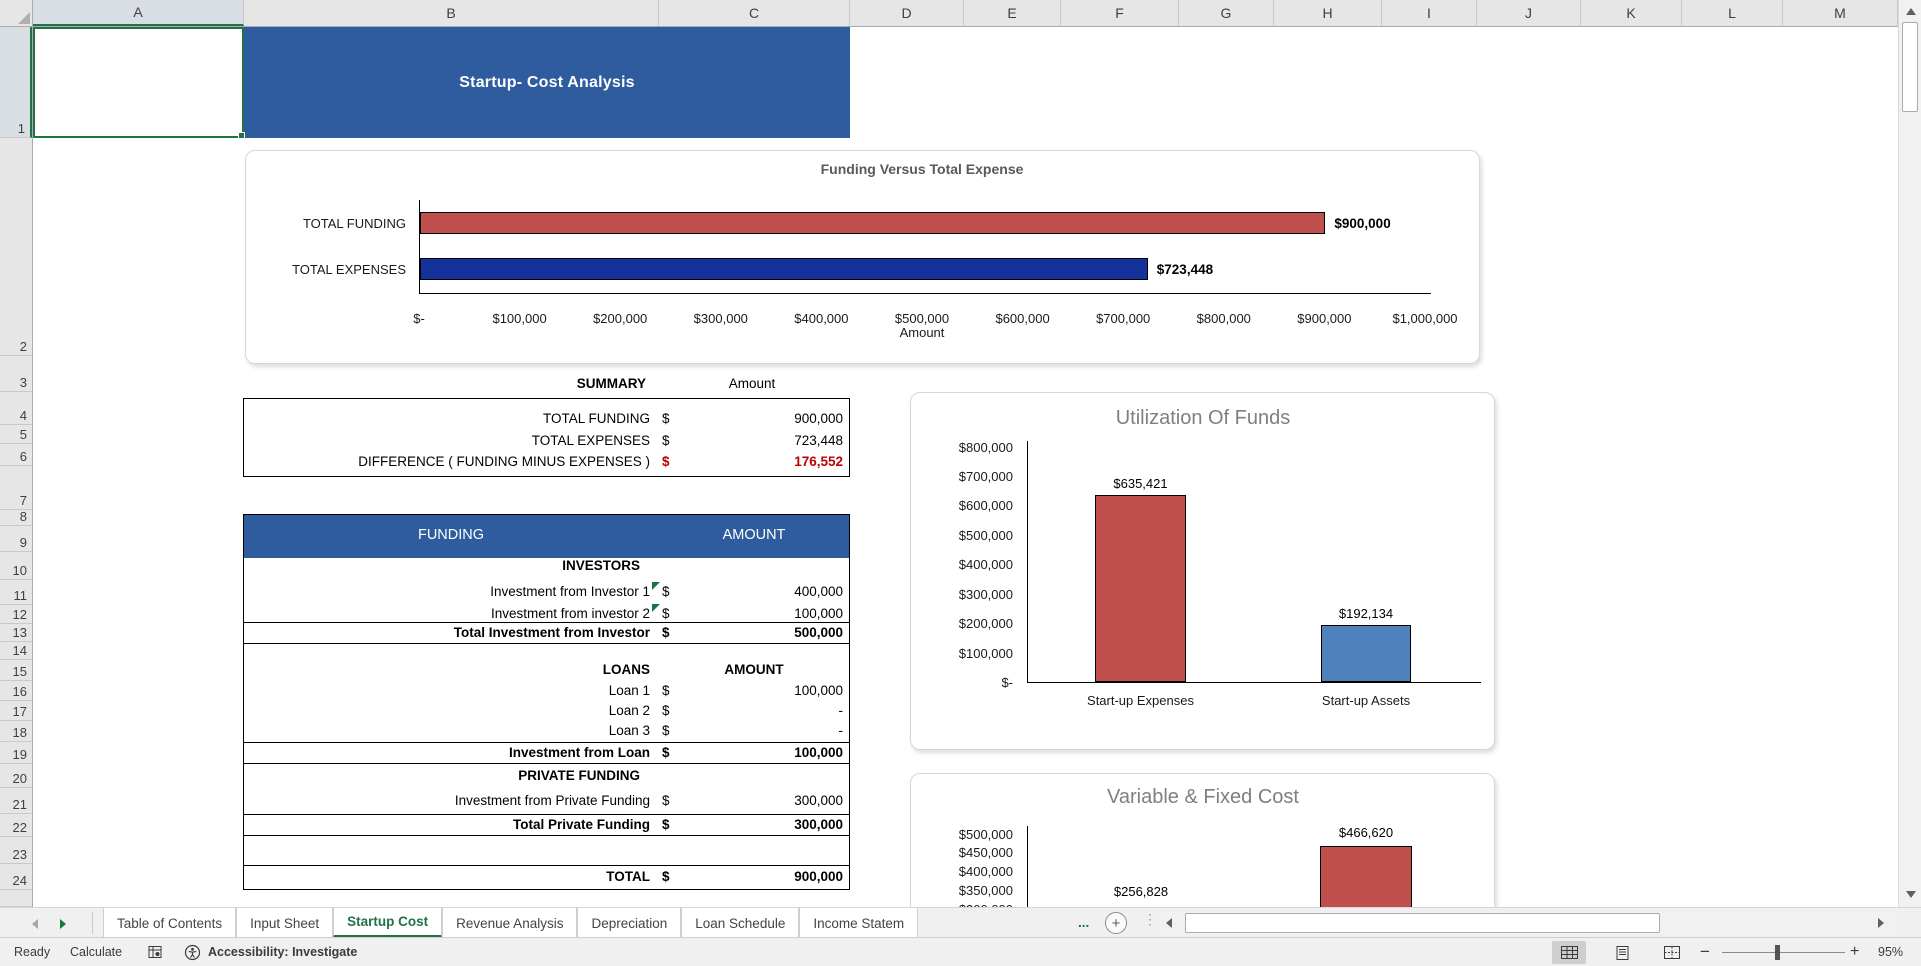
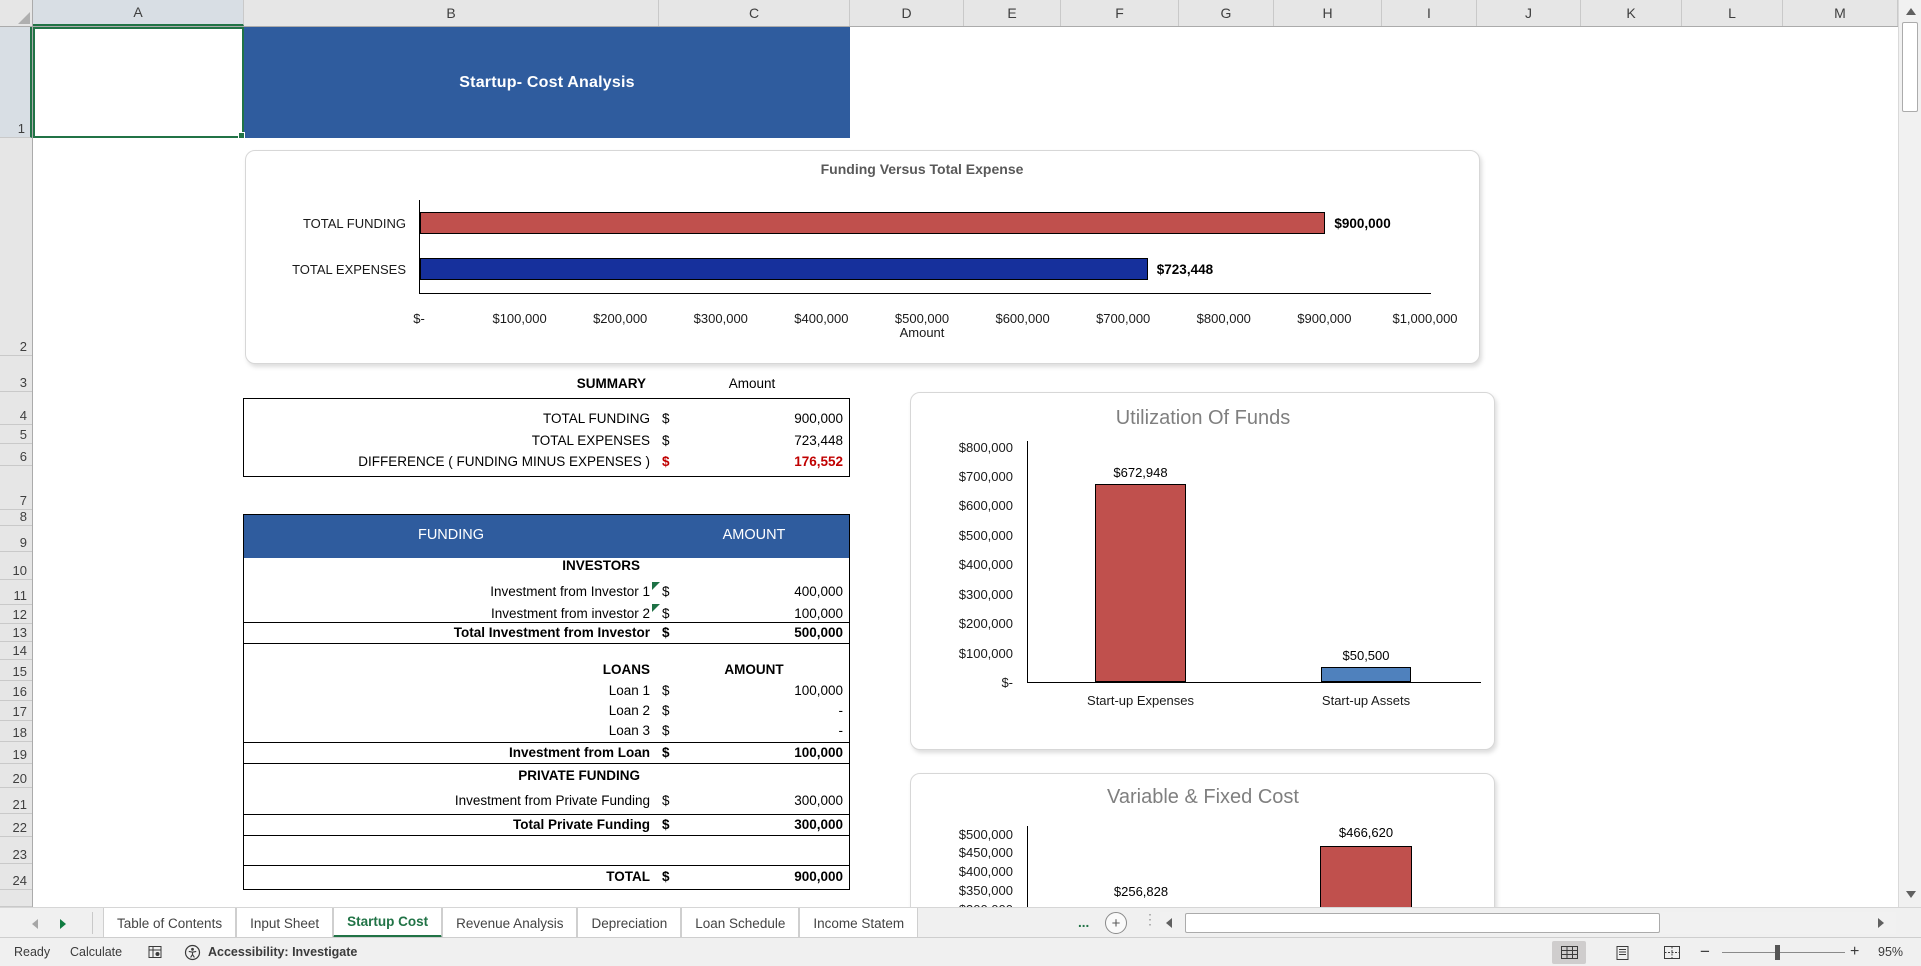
Utilization Of Funds/Start-up Expenses: $635,421 -> $672,948
Utilization Of Funds/Start-up Assets: $192,134 -> $50,500
